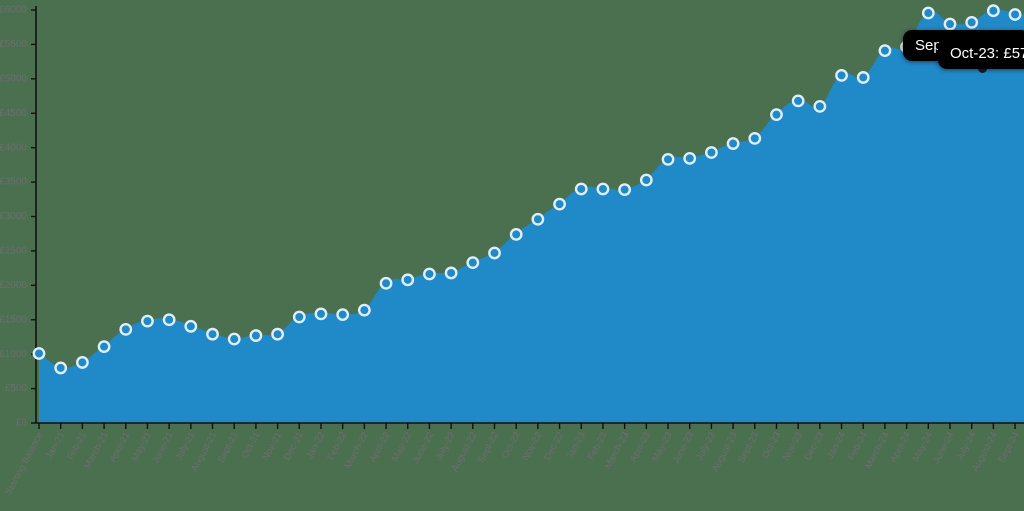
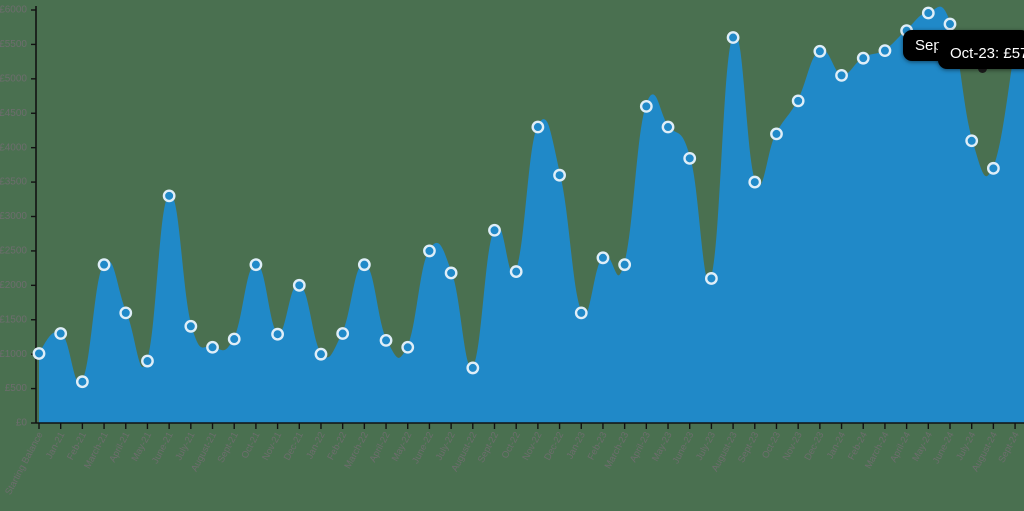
Jan-21: £800 -> £1300
Feb-21: £900 -> £600
March-21: £1100 -> £2300
April-21: £1400 -> £1600
May-21: £1500 -> £900
June-21: £1500 -> £3300
August-21: £1300 -> £1100
Oct-21: £1300 -> £2300
Dec-21: £1500 -> £2000
Jan-22: £1600 -> £1000
Feb-22: £1600 -> £1300
March-22: £1600 -> £2300
April-22: £2000 -> £1200
May-22: £2100 -> £1100
June-22: £2200 -> £2500
August-22: £2300 -> £800
Sept-22: £2500 -> £2800
Oct-22: £2700 -> £2200
Nov-22: £3000 -> £4300
Dec-22: £3200 -> £3600
Jan-23: £3400 -> £1600
Feb-23: £3400 -> £2400
March-23: £3400 -> £2300
April-23: £3500 -> £4600
May-23: £3800 -> £4300
July-23: £3900 -> £2100
August-23: £4100 -> £5600
Sept-23: £4100 -> £3500
Oct-23: £4500 -> £4200
Dec-23: £4600 -> £5400
Feb-24: £5000 -> £5300
April-24: £5500 -> £5700
July-24: £5800 -> £4100
August-24: £6000 -> £3700
Sept-24: £5900 -> £5400
